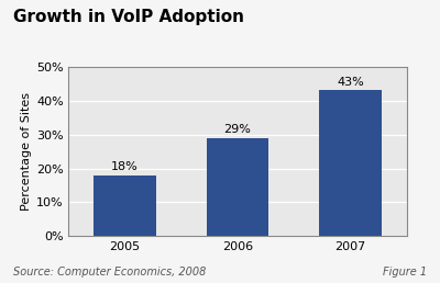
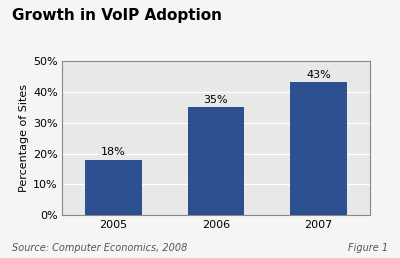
2006: 29% -> 35%
